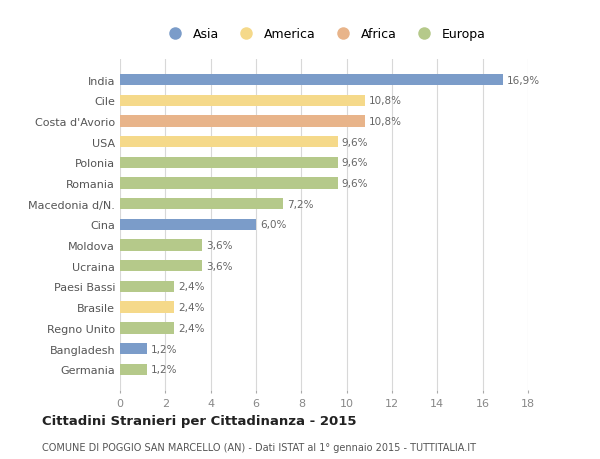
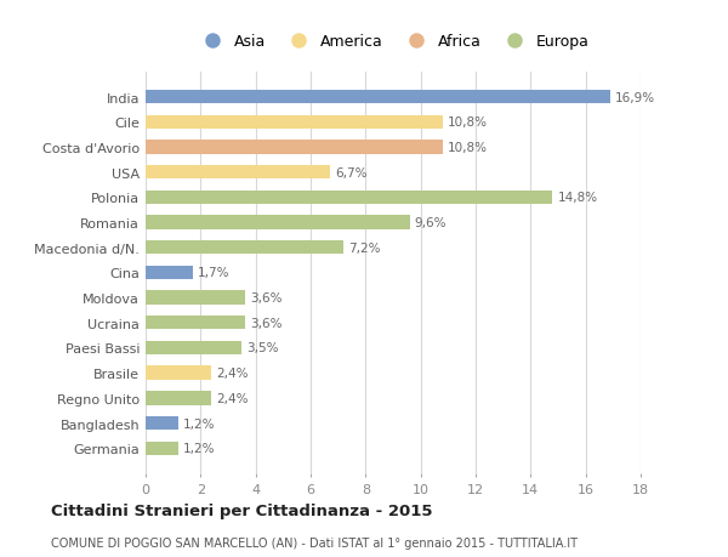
USA: 9,6% -> 6,7%
Polonia: 9,6% -> 14,8%
Cina: 6,0% -> 1,7%
Paesi Bassi: 2,4% -> 3,5%
